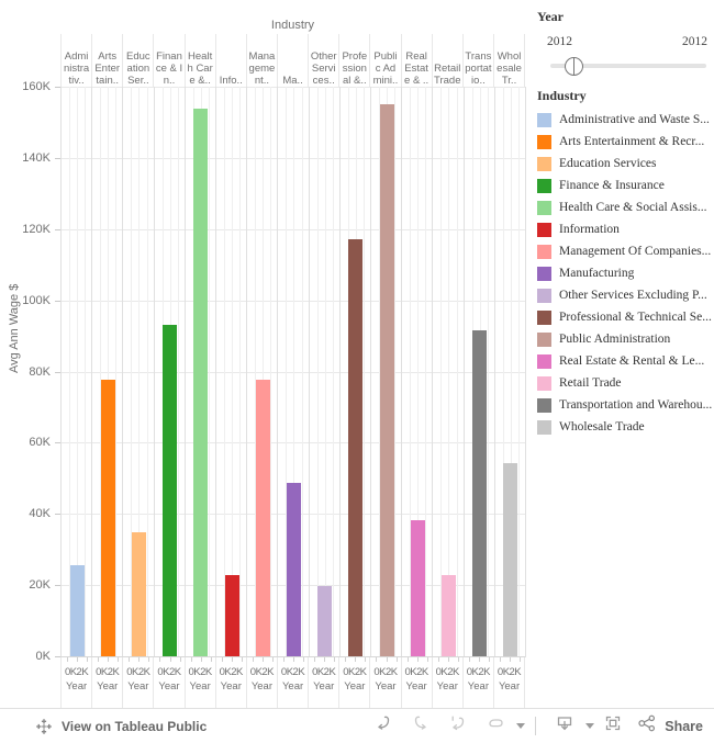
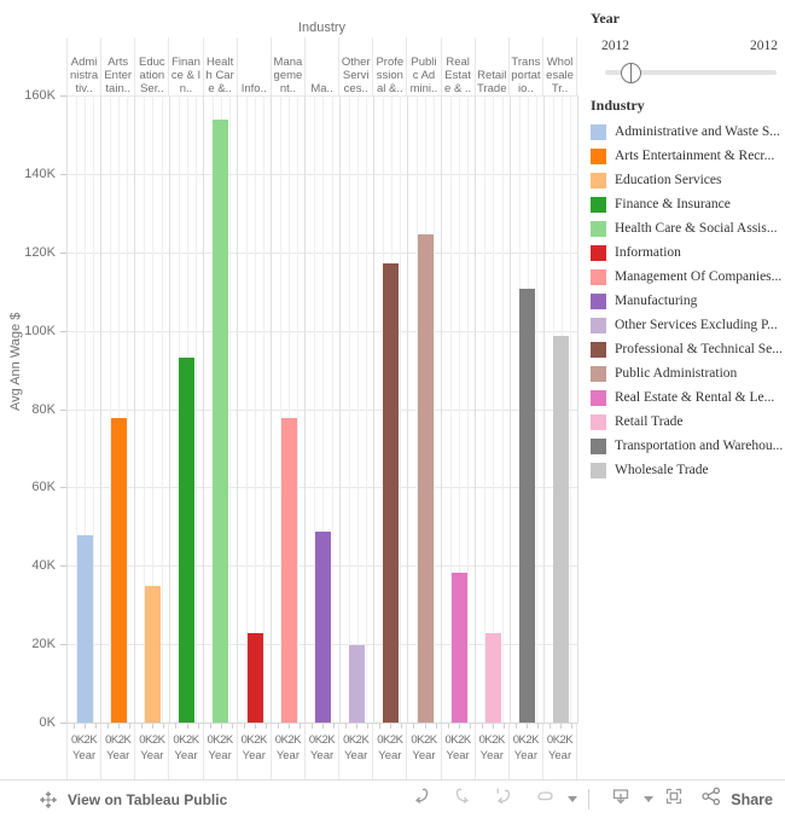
Administrative and Waste S...: 26K -> 48K
Public Administration: 156K -> 125K
Transportation and Warehou...: 92K -> 111K
Wholesale Trade: 54K -> 99K
